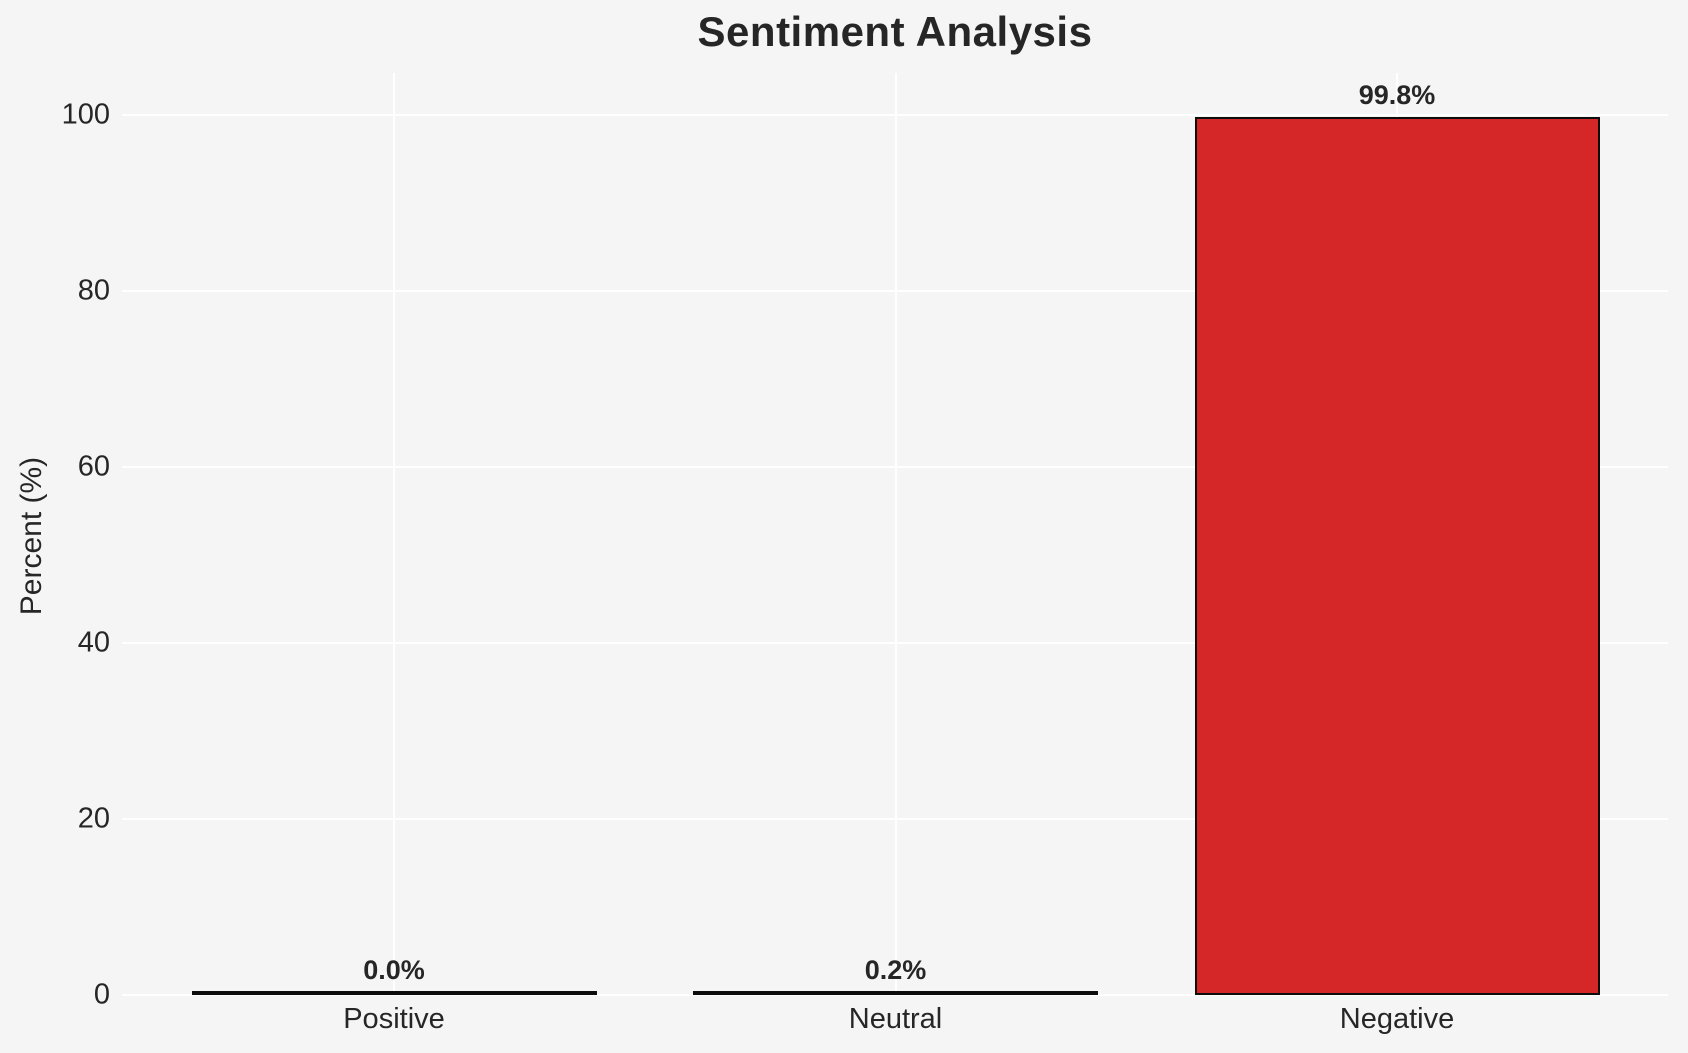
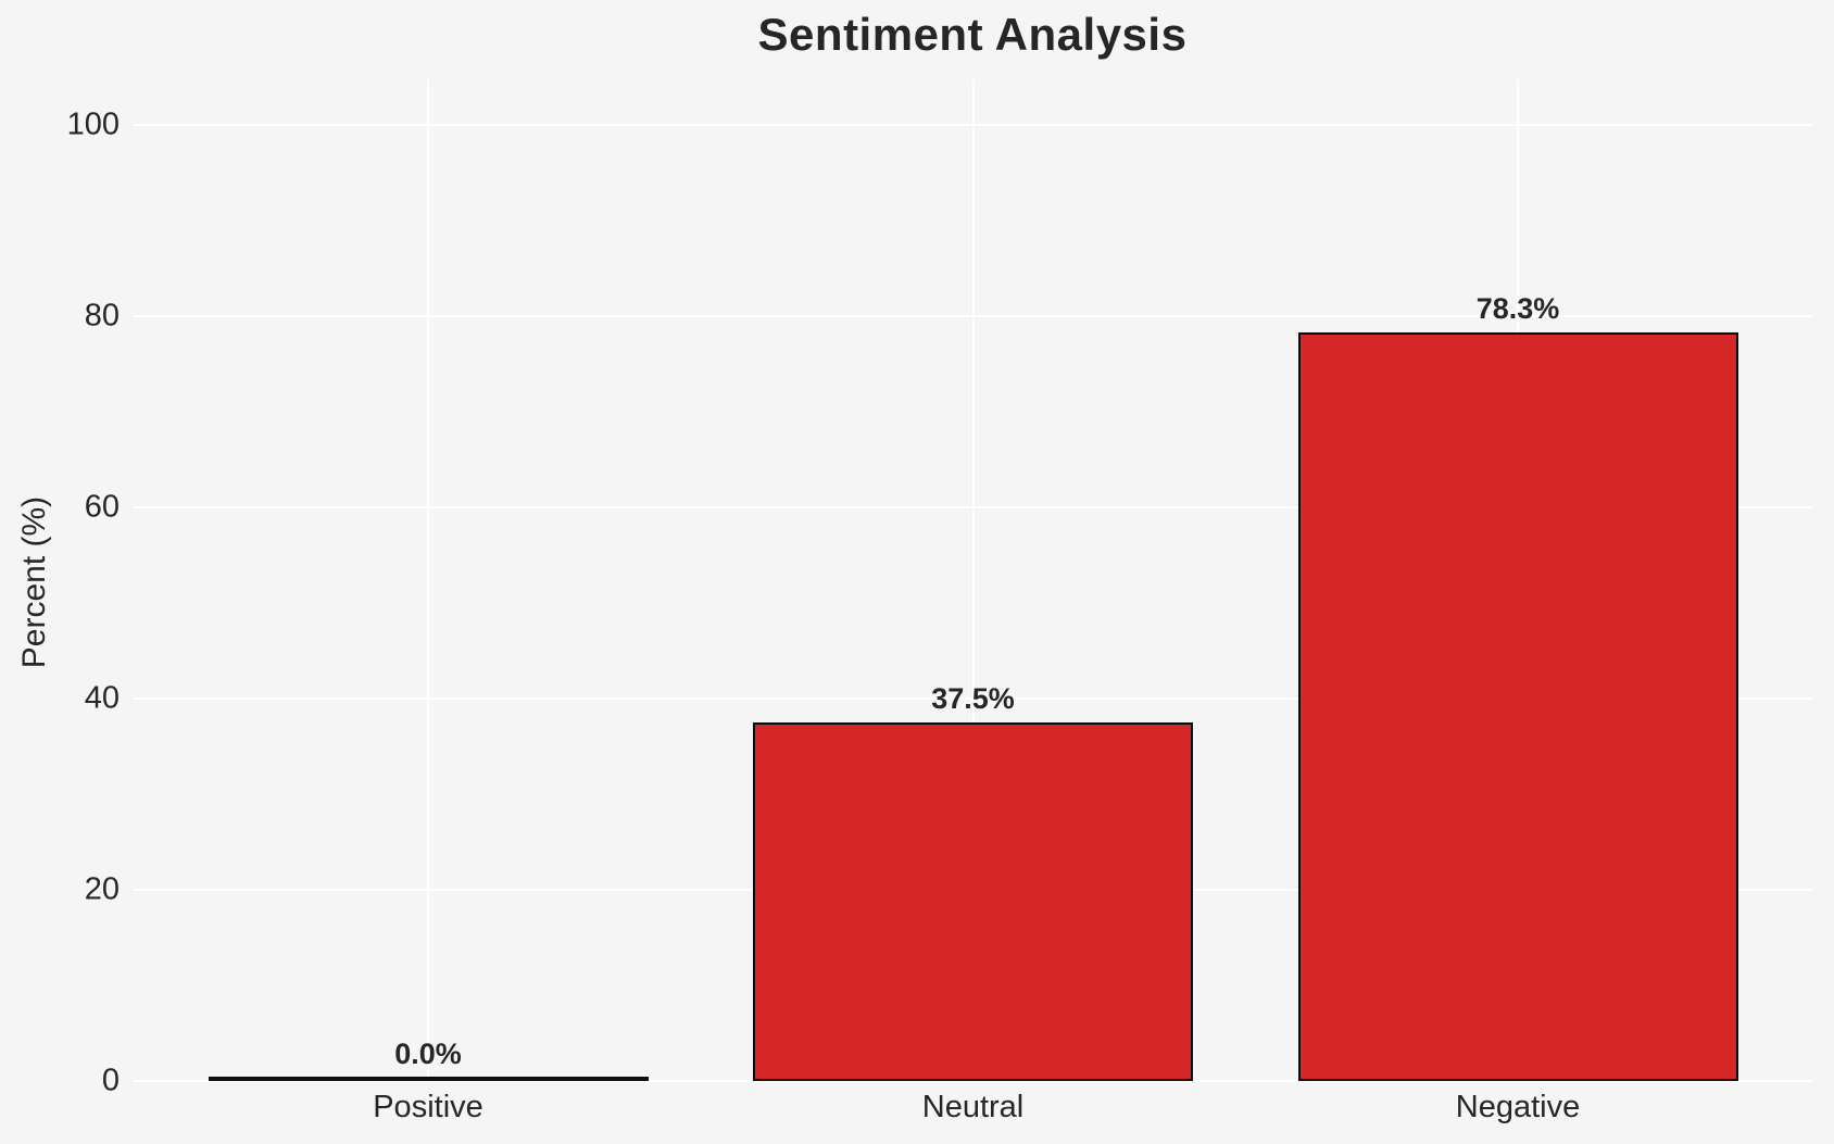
Neutral: 0.2% -> 37.5%
Negative: 99.8% -> 78.3%
